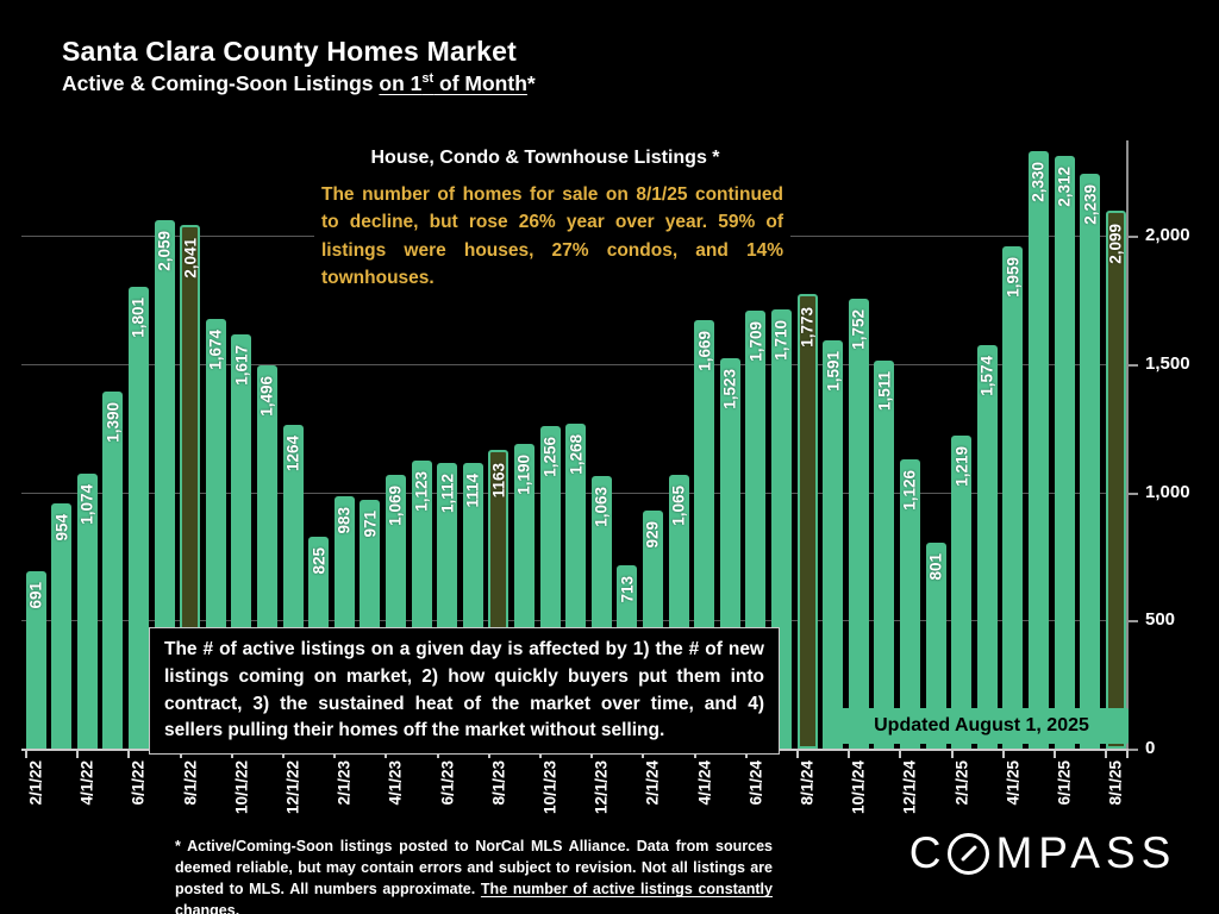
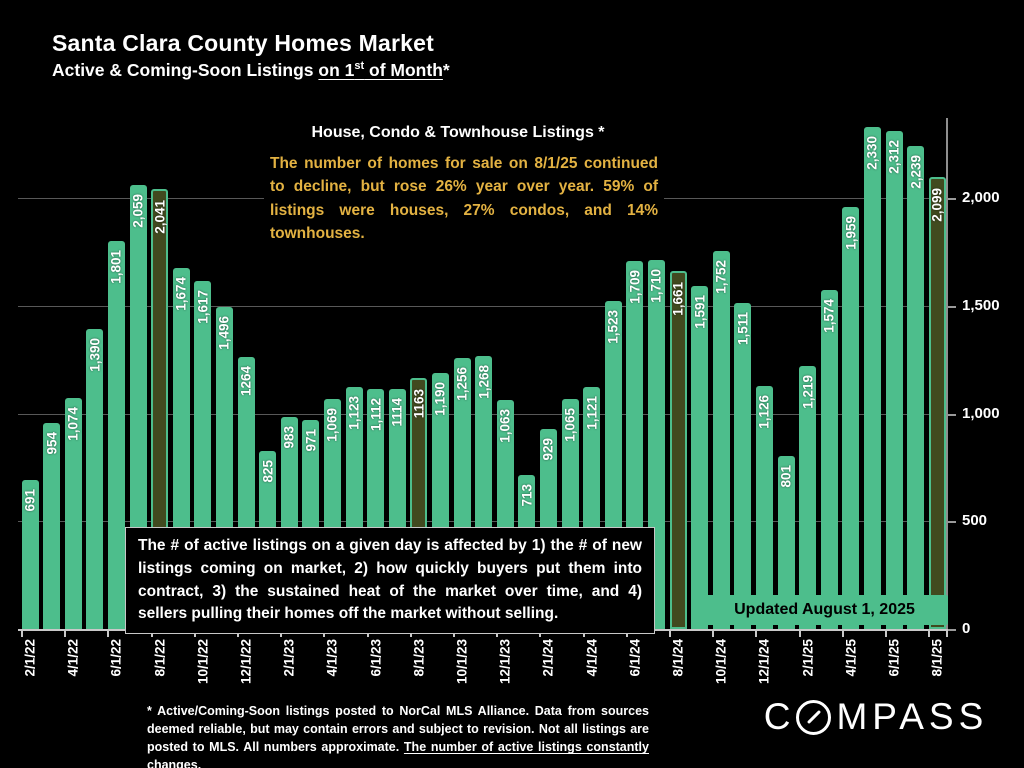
4/1/24: 1,669 -> 1,121
8/1/24: 1,773 -> 1,661
